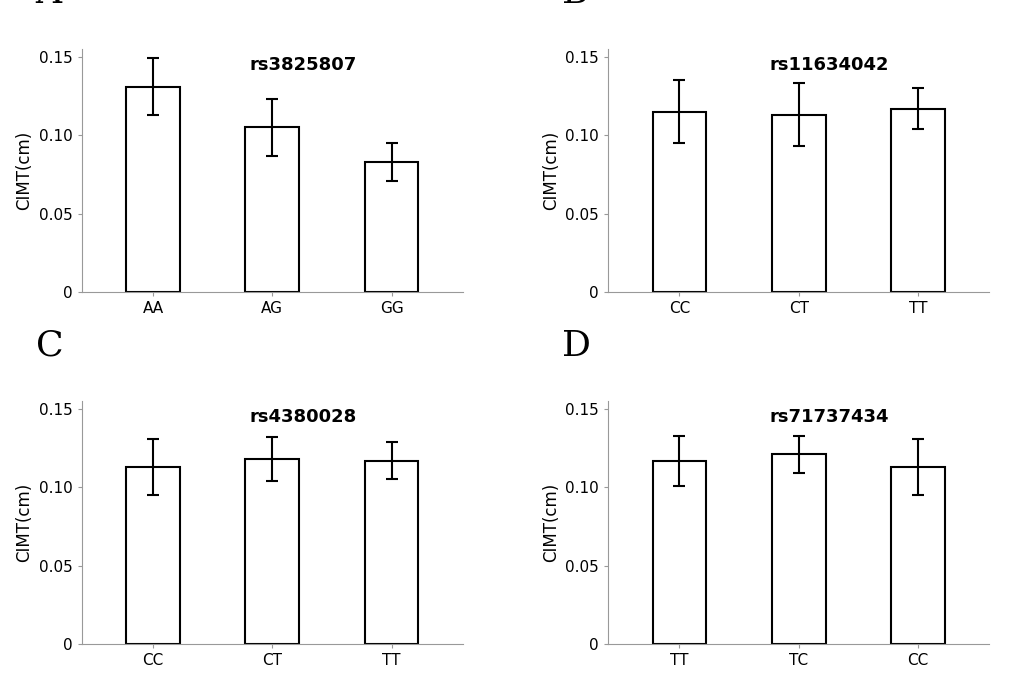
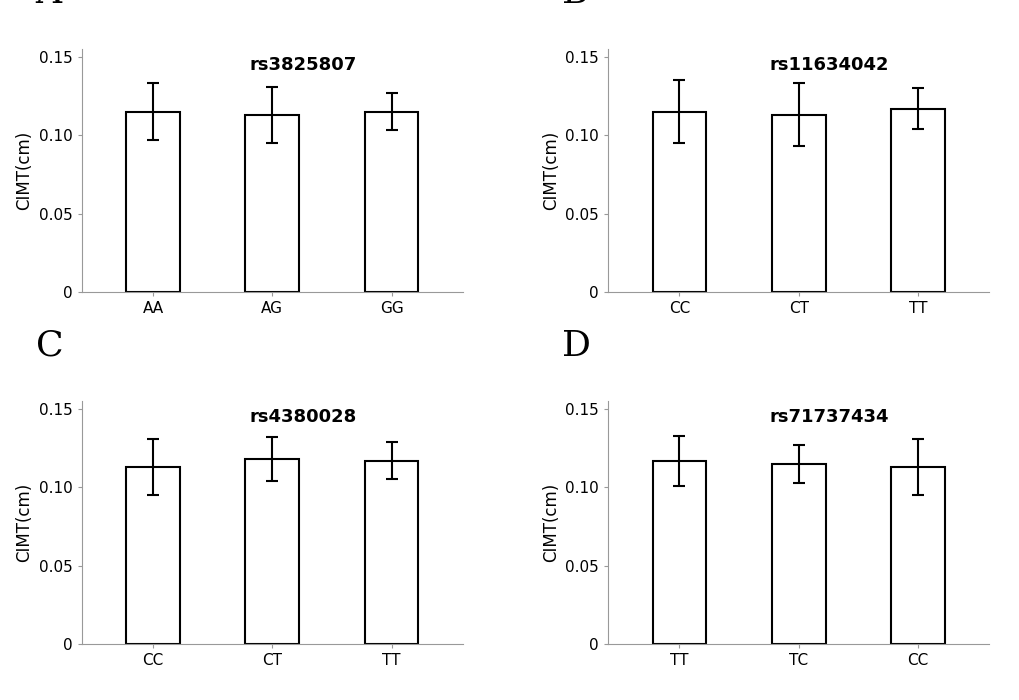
AA: 0.131 -> 0.115
AG: 0.105 -> 0.113
GG: 0.083 -> 0.115
TC: 0.121 -> 0.115
